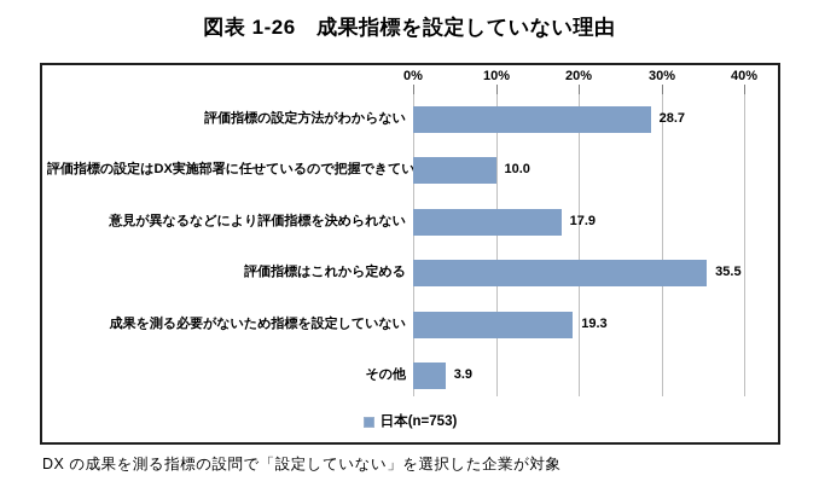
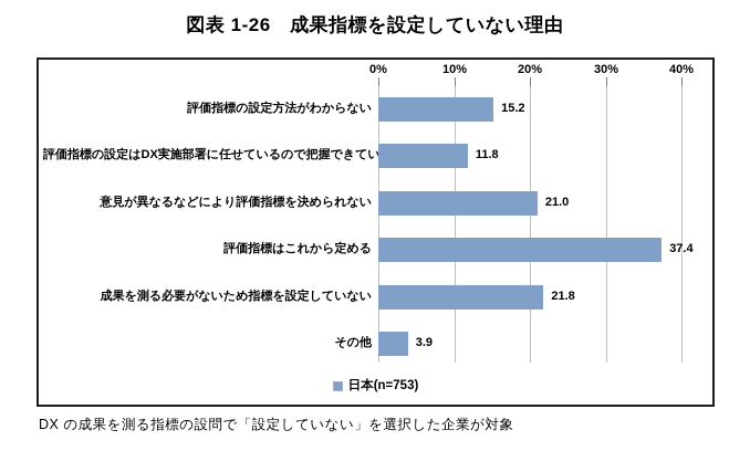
評価指標の設定方法がわからない: 28.7 -> 15.2
評価指標の設定はDX実施部署に任せているので把握できていない: 10.0 -> 11.8
意見が異なるなどにより評価指標を決められない: 17.9 -> 21.0
評価指標はこれから定める: 35.5 -> 37.4
成果を測る必要がないため指標を設定していない: 19.3 -> 21.8
